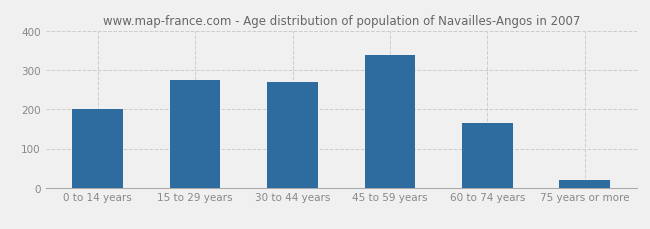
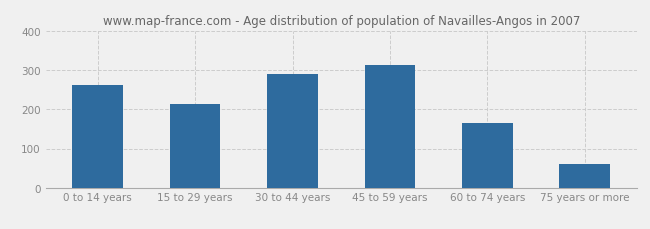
0 to 14 years: 200 -> 263
15 to 29 years: 275 -> 215
30 to 44 years: 270 -> 291
45 to 59 years: 340 -> 314
75 years or more: 20 -> 61
